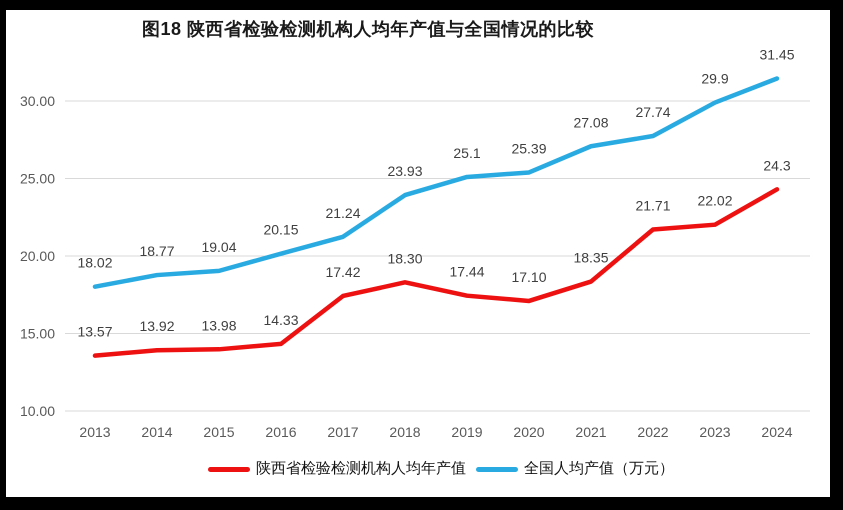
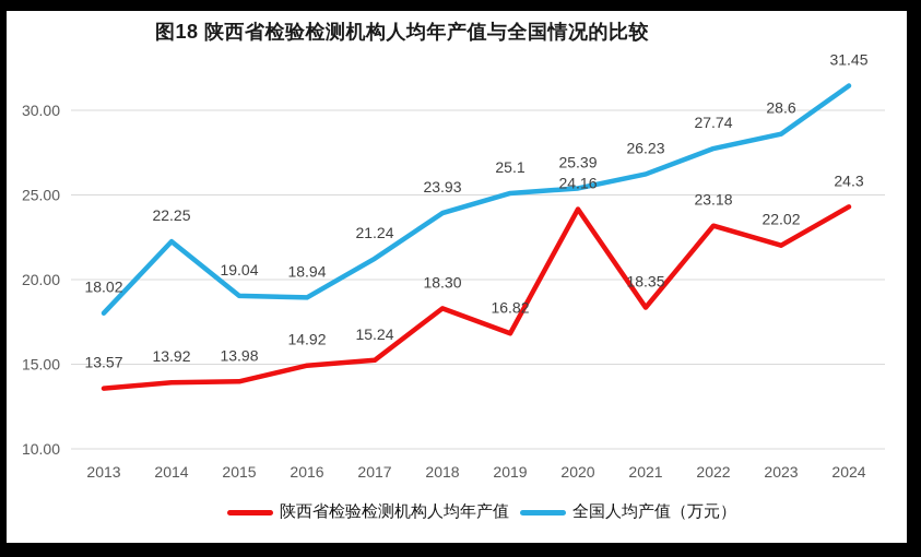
全国人均产值（万元）/2014: 18.77 -> 22.25
陕西省检验检测机构人均年产值/2016: 14.33 -> 14.92
全国人均产值（万元）/2016: 20.15 -> 18.94
陕西省检验检测机构人均年产值/2017: 17.42 -> 15.24
陕西省检验检测机构人均年产值/2019: 17.44 -> 16.82
陕西省检验检测机构人均年产值/2020: 17.10 -> 24.16
全国人均产值（万元）/2021: 27.08 -> 26.23
陕西省检验检测机构人均年产值/2022: 21.71 -> 23.18
全国人均产值（万元）/2023: 29.9 -> 28.6
